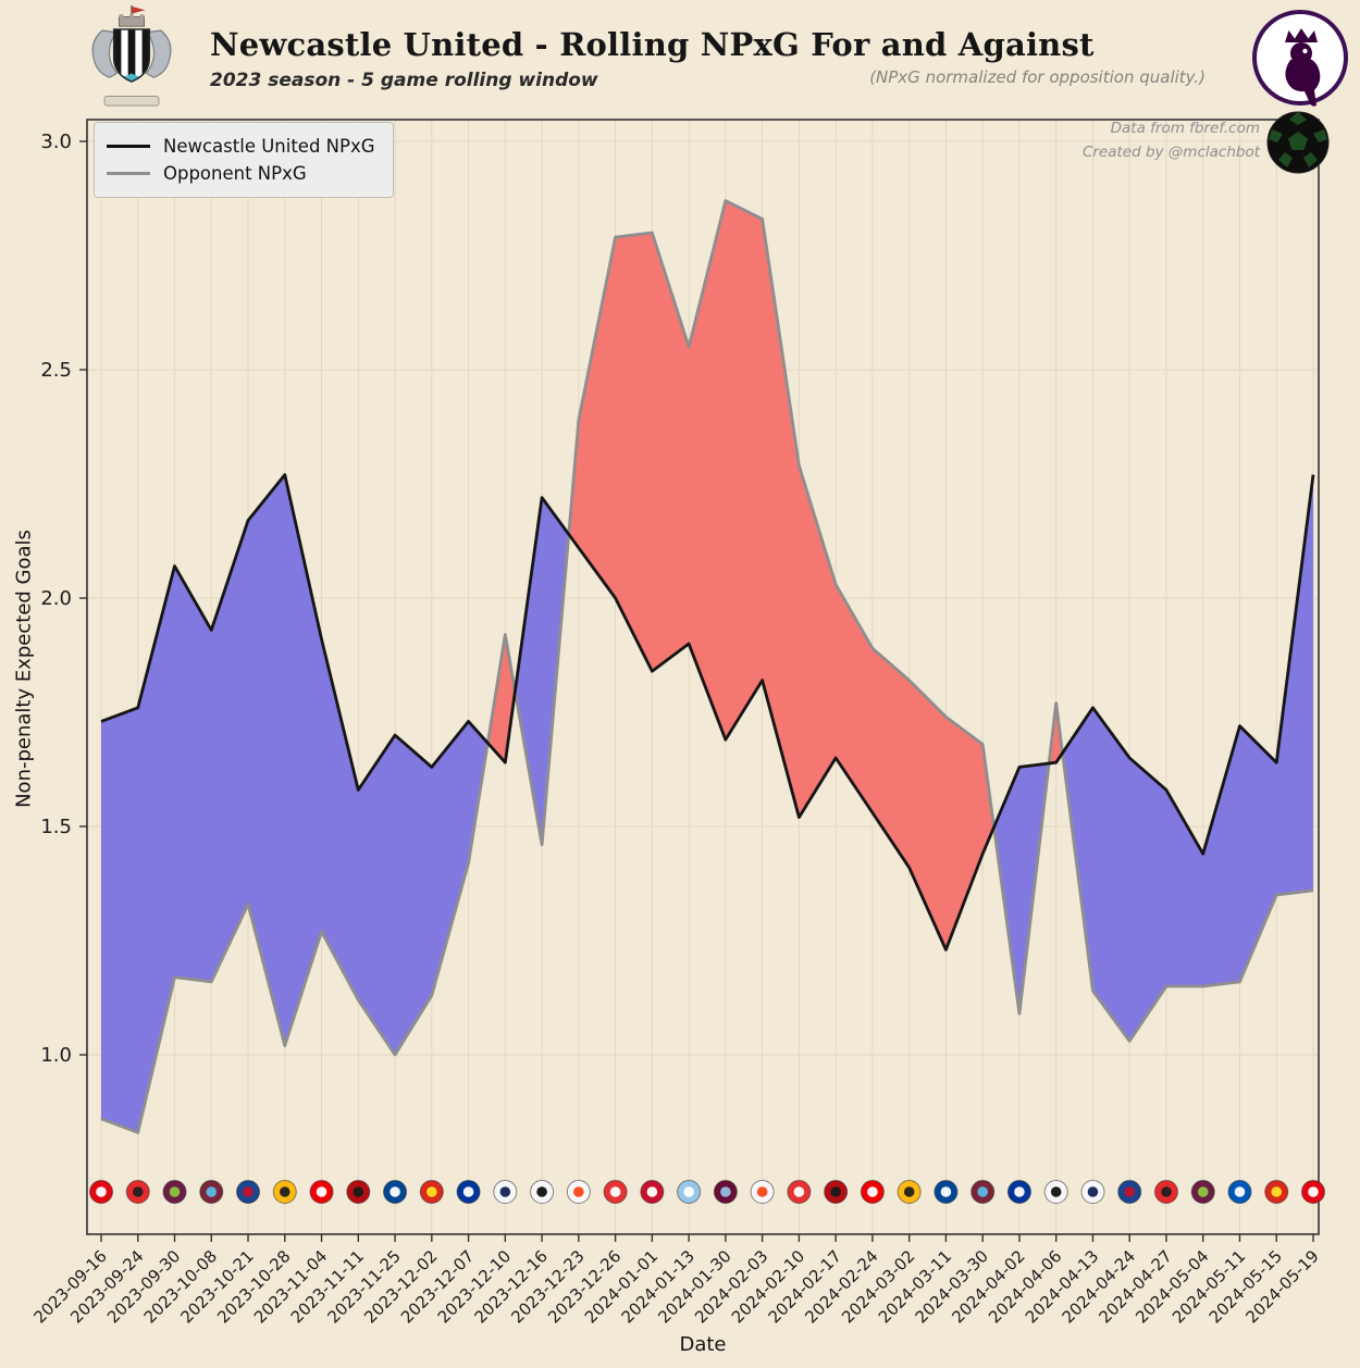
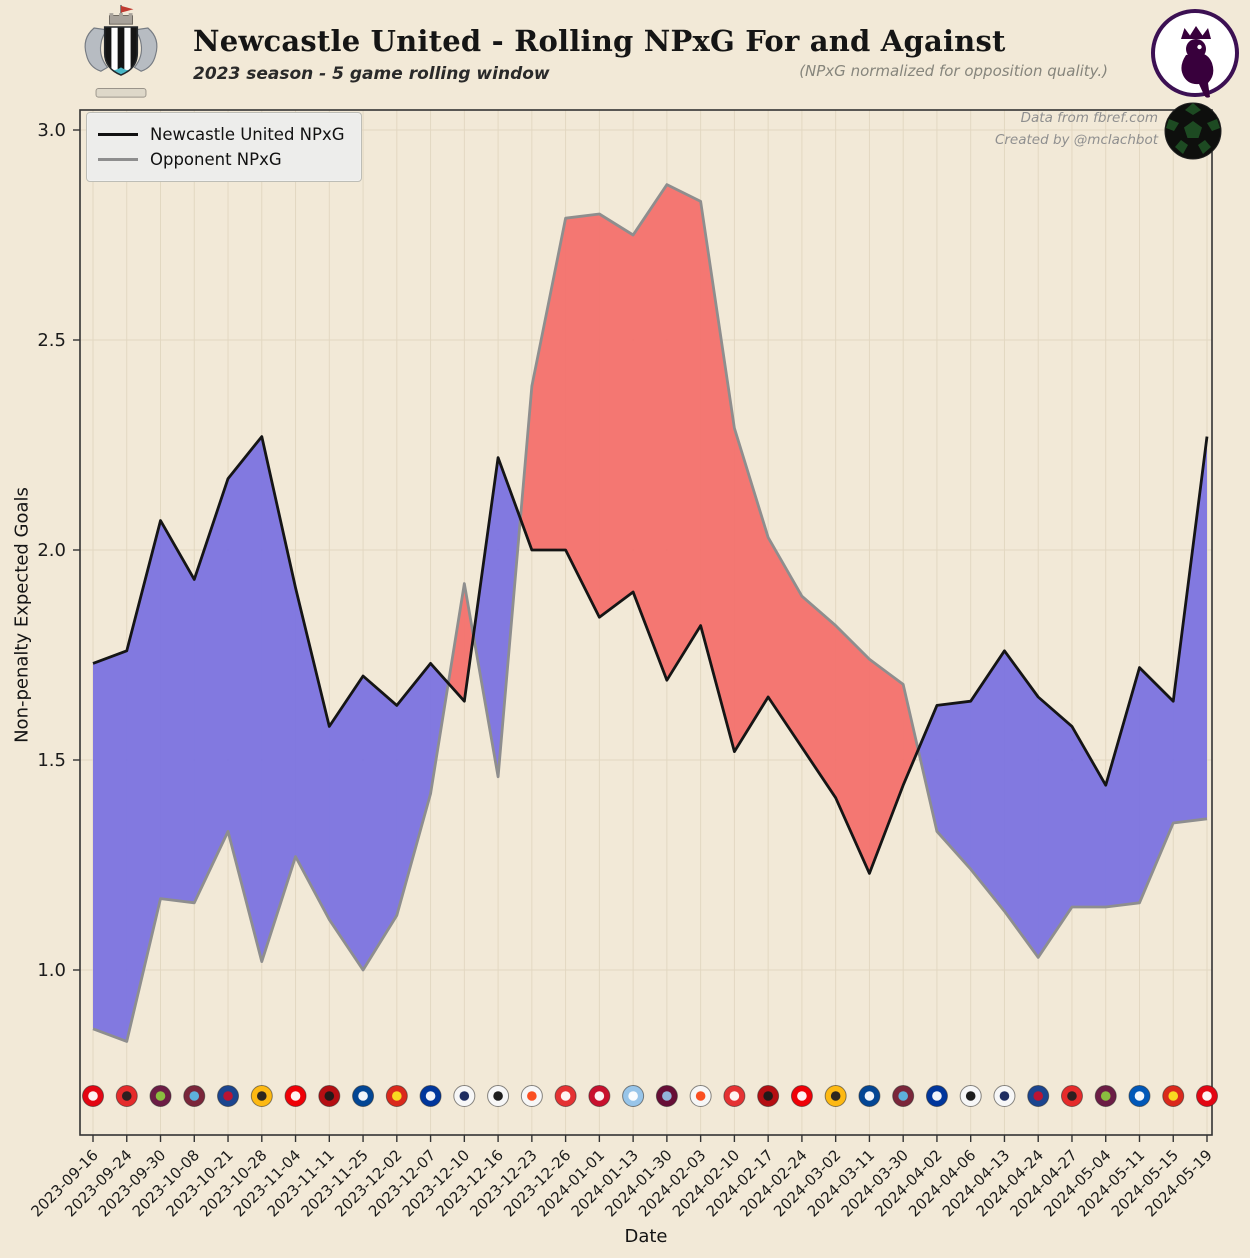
Newcastle United NPxG/2023-12-23: 2.11 -> 2.00
Opponent NPxG/2024-01-13: 2.55 -> 2.75
Opponent NPxG/2024-04-02: 1.09 -> 1.33
Opponent NPxG/2024-04-06: 1.77 -> 1.24
